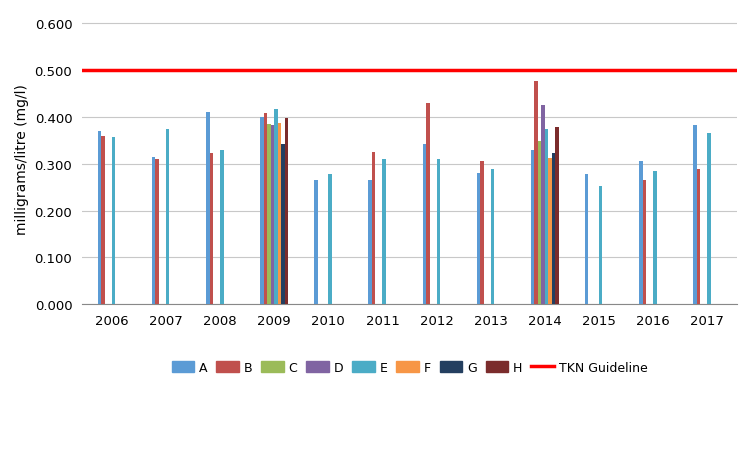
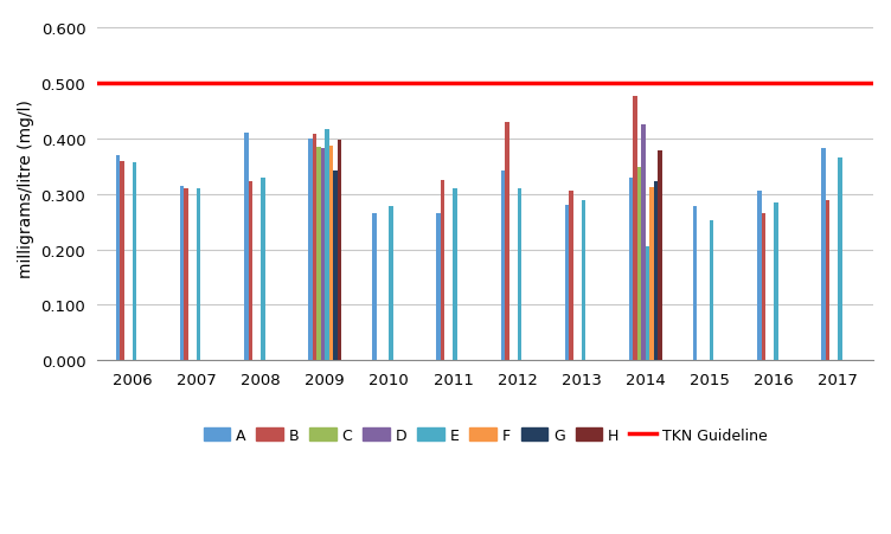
E/2007: 0.375 -> 0.310
E/2014: 0.375 -> 0.205
